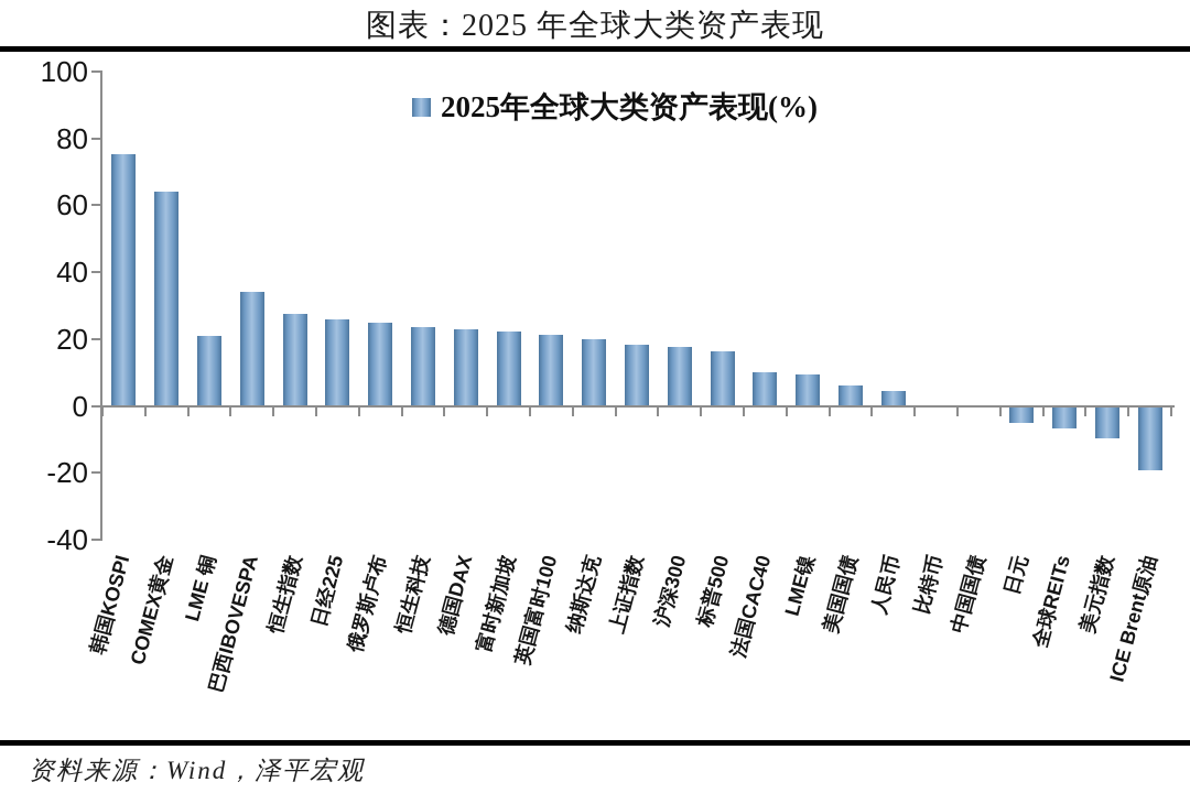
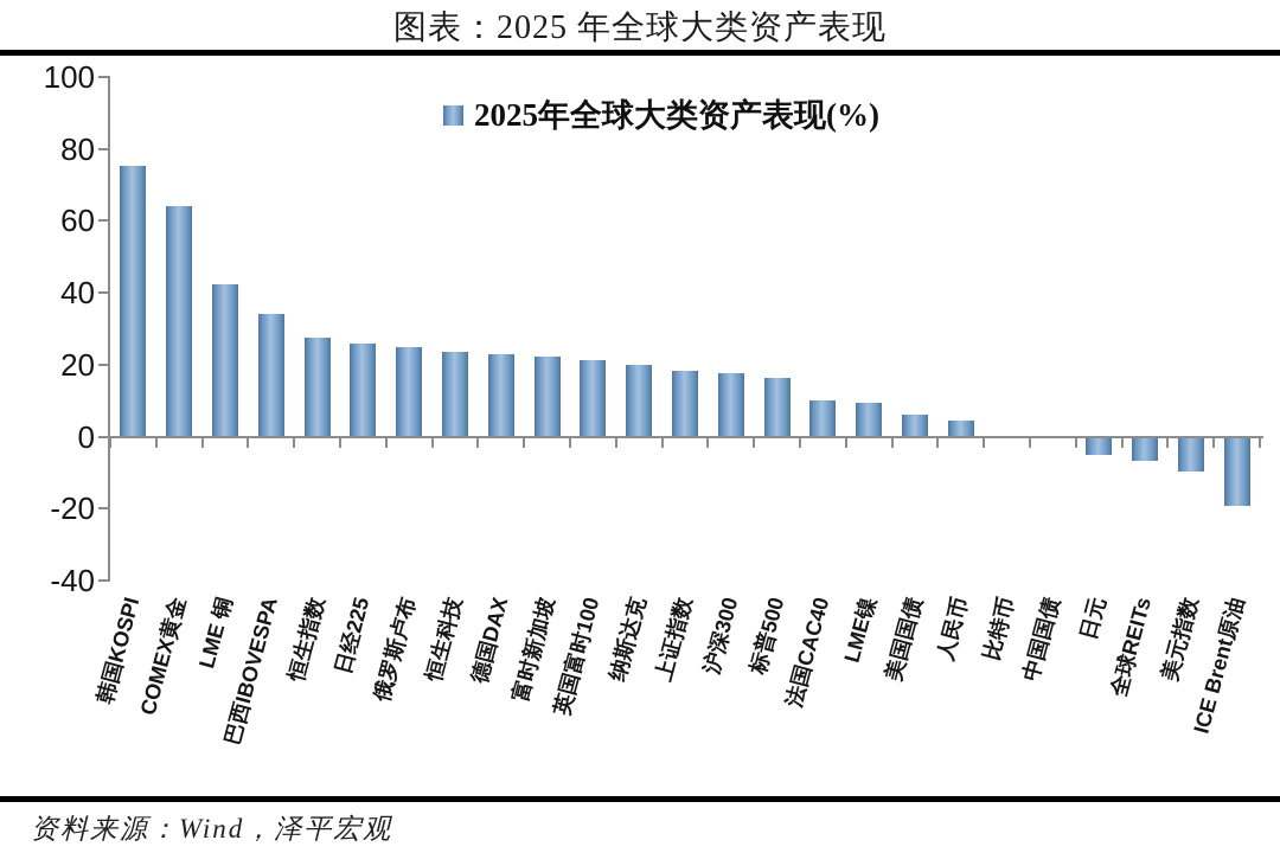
LME 铜: 21 -> 42
